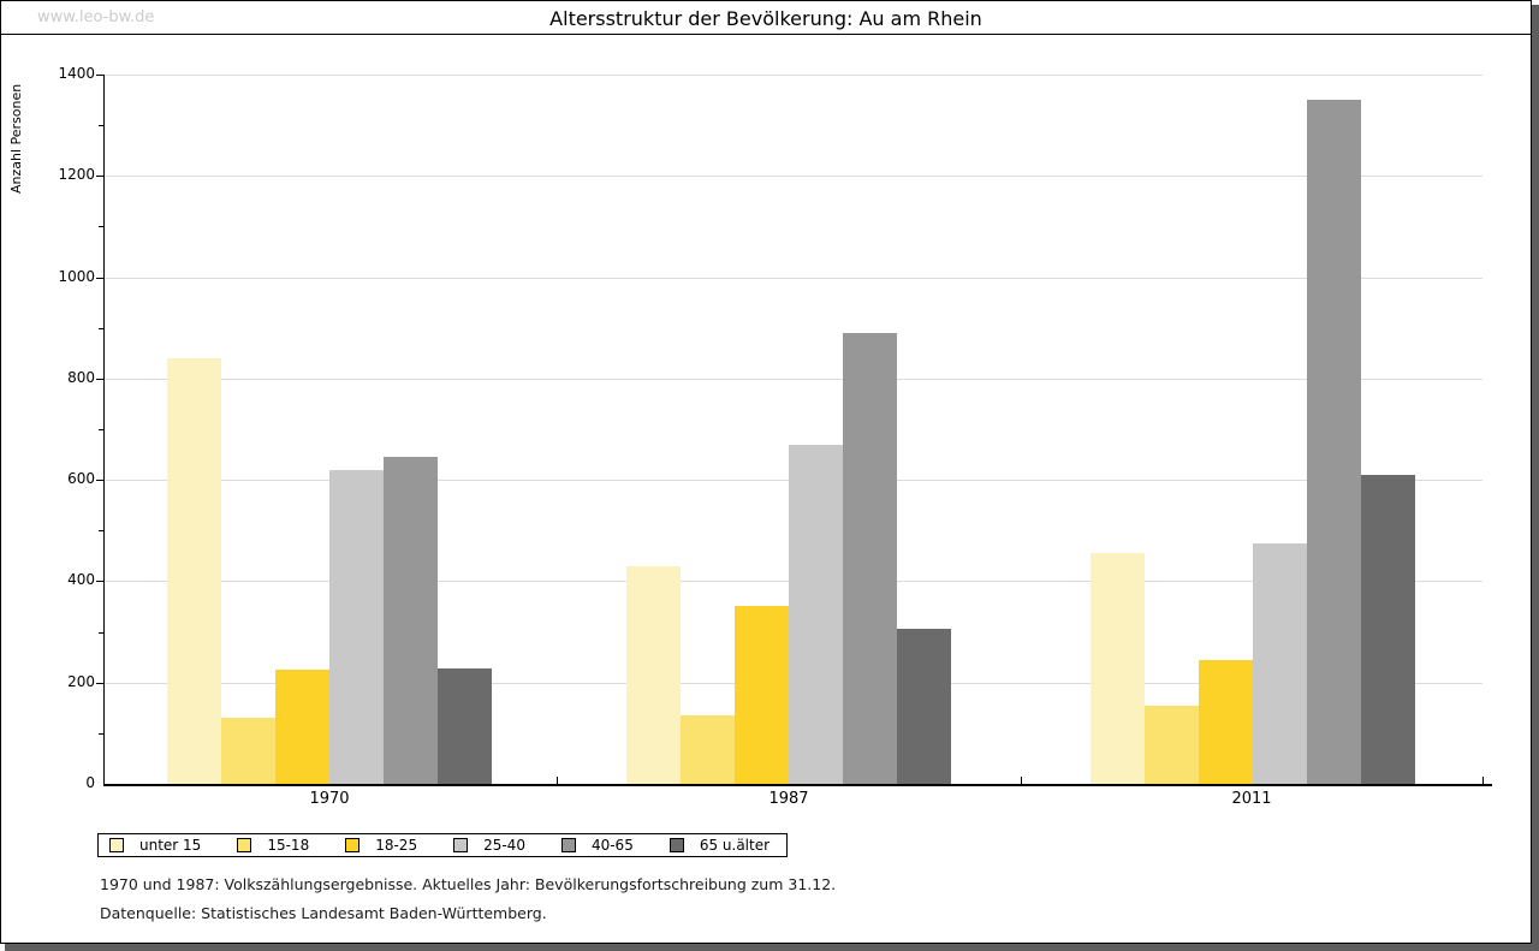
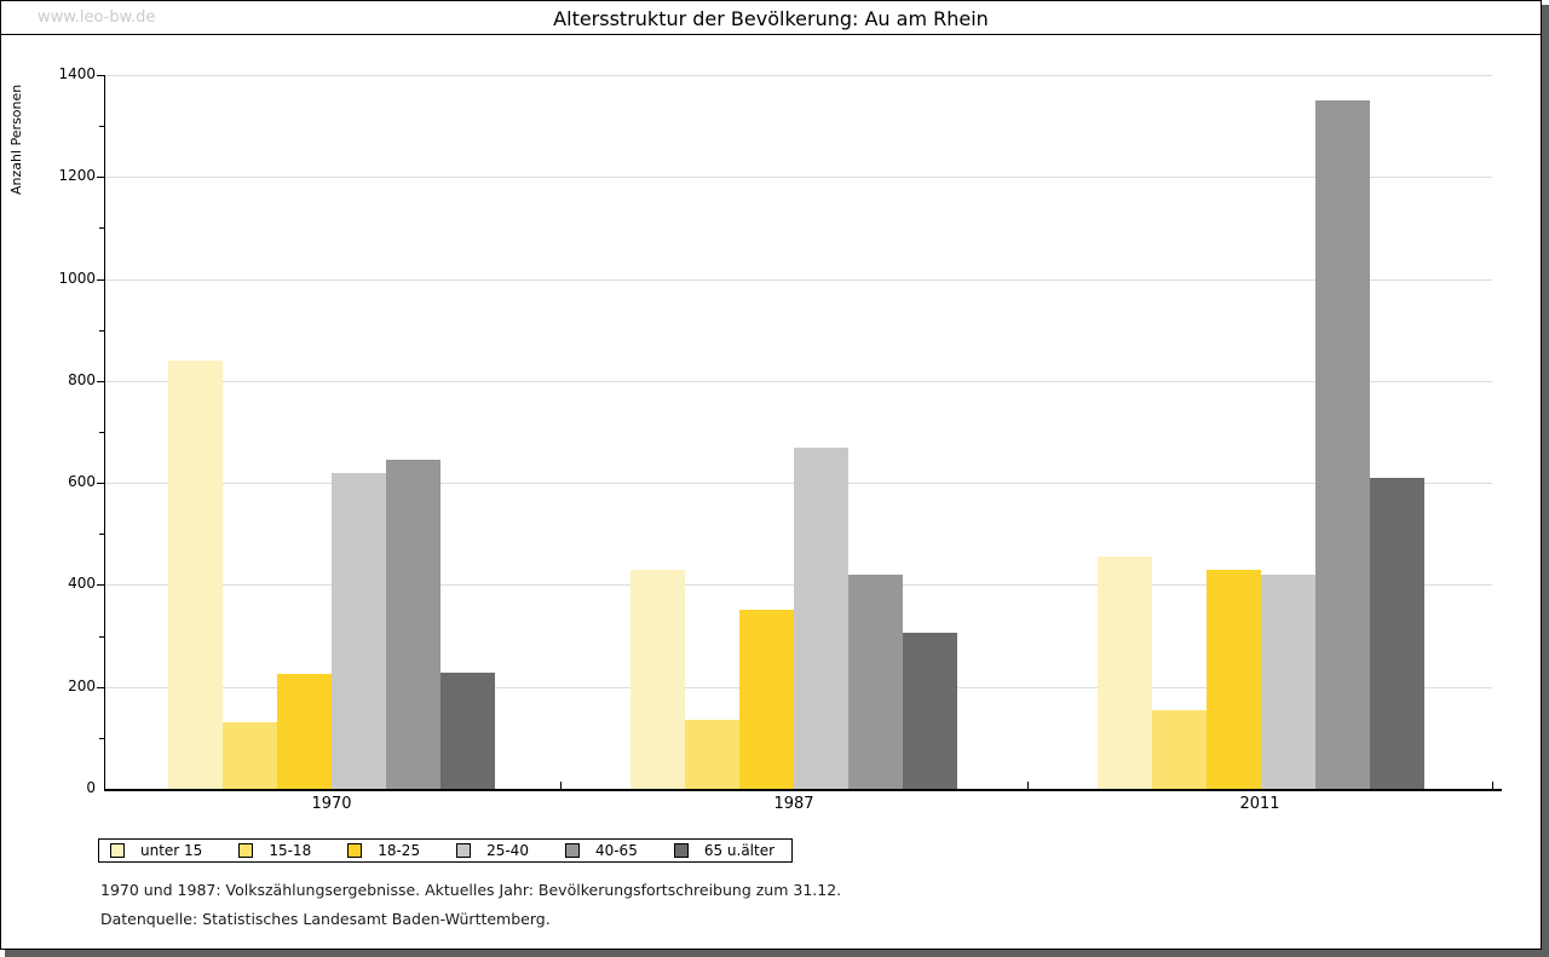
40-65/1987: 890 -> 420
18-25/2011: 240 -> 430
25-40/2011: 480 -> 420
